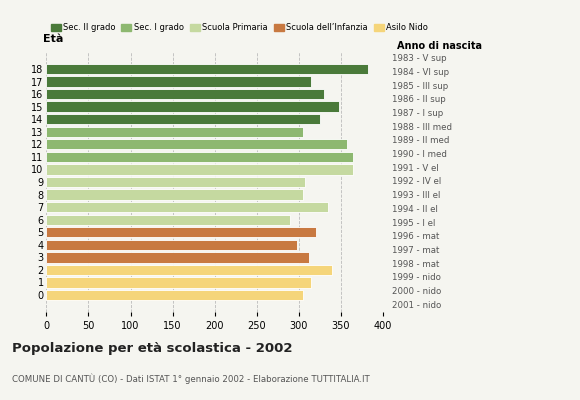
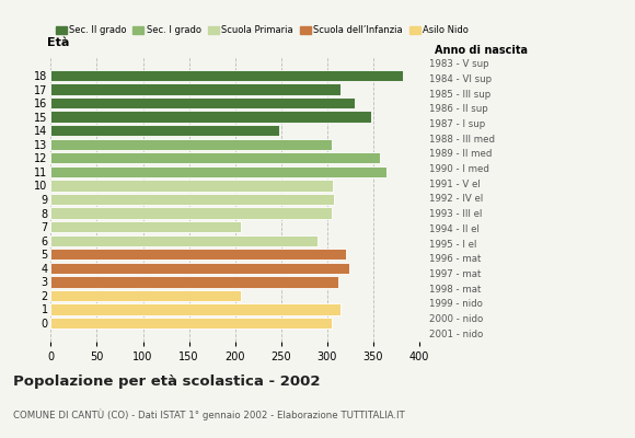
14: 325 -> 248
10: 365 -> 306
7: 335 -> 206
4: 298 -> 324
2: 340 -> 206
